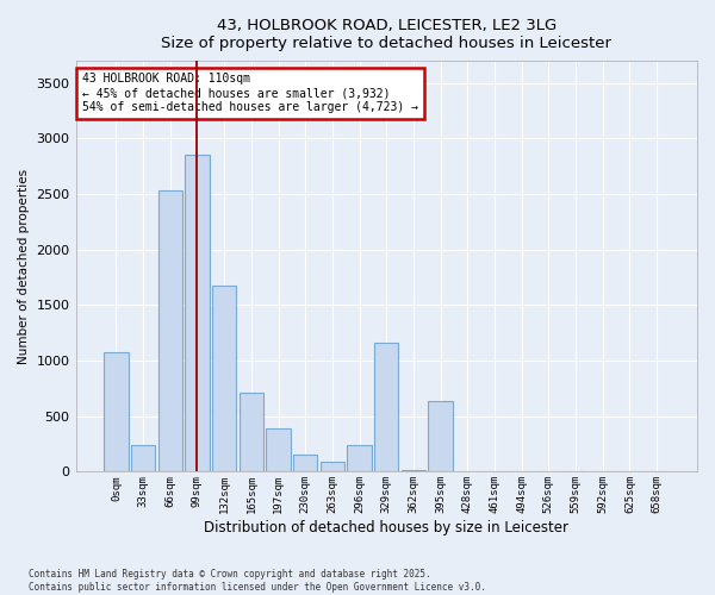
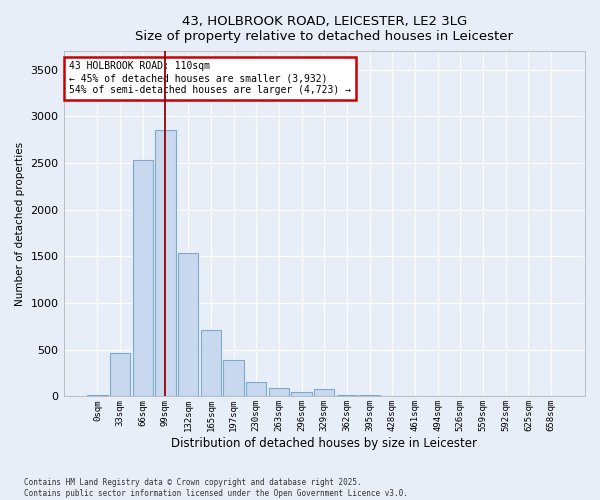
0sqm: 1080 -> 20
33sqm: 240 -> 460
132sqm: 1680 -> 1540
296sqm: 240 -> 50
329sqm: 1160 -> 80
395sqm: 640 -> 10
